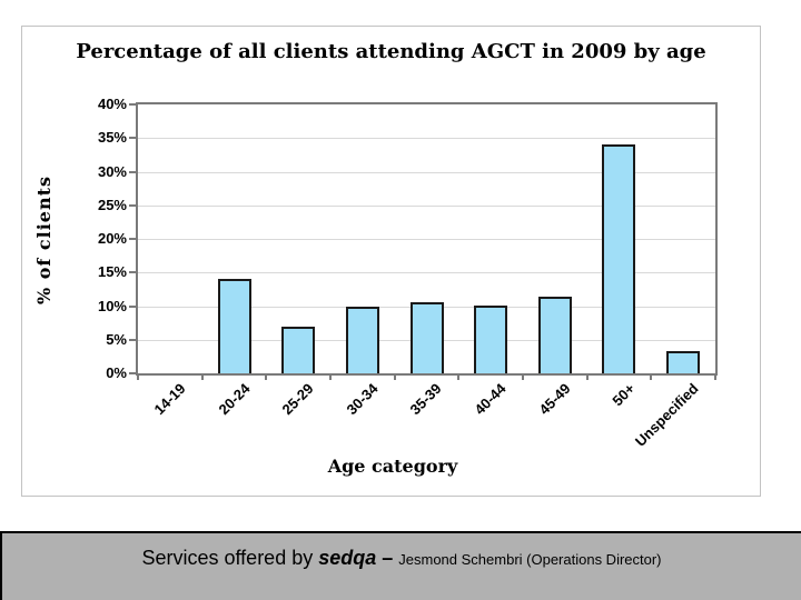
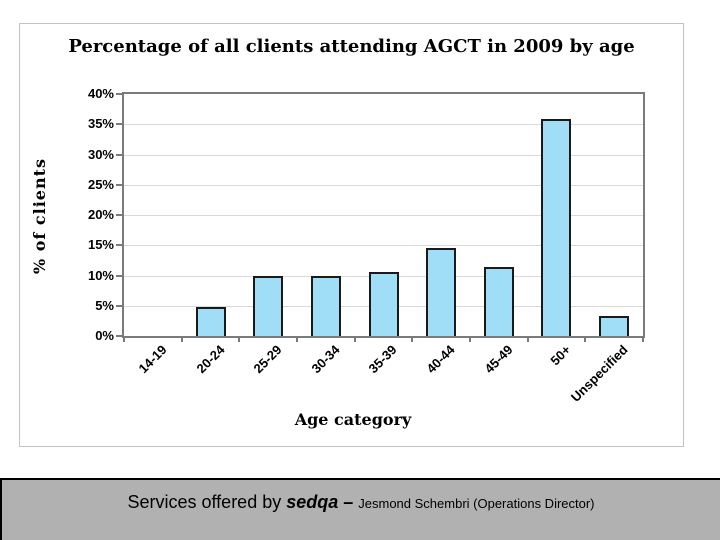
20-24: 14% -> 5%
25-29: 7% -> 10%
40-44: 10% -> 15%
50+: 34% -> 36%
